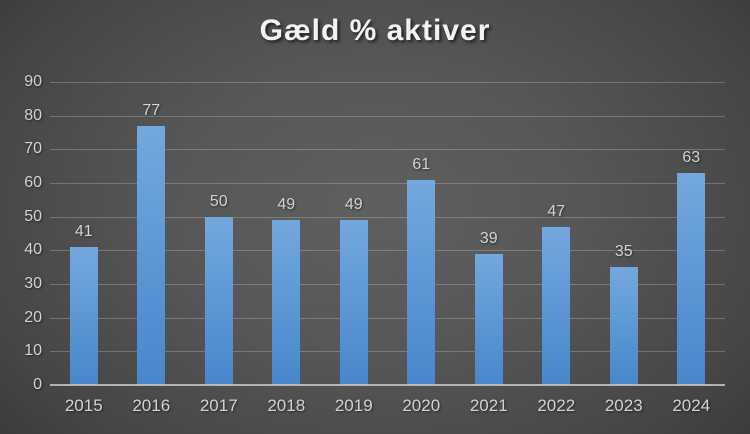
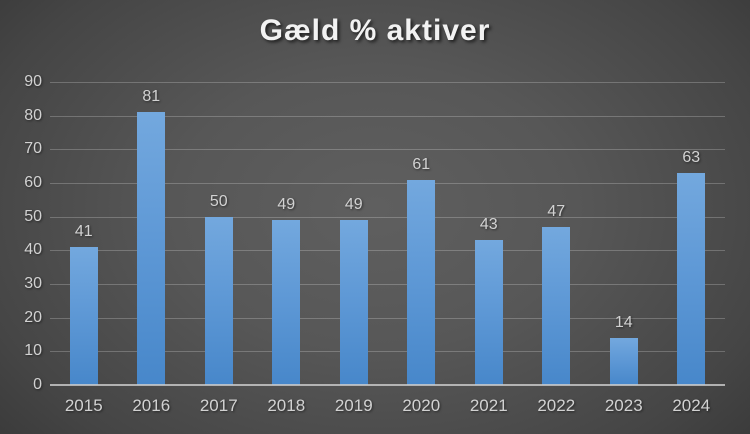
2016: 77 -> 81
2021: 39 -> 43
2023: 35 -> 14
